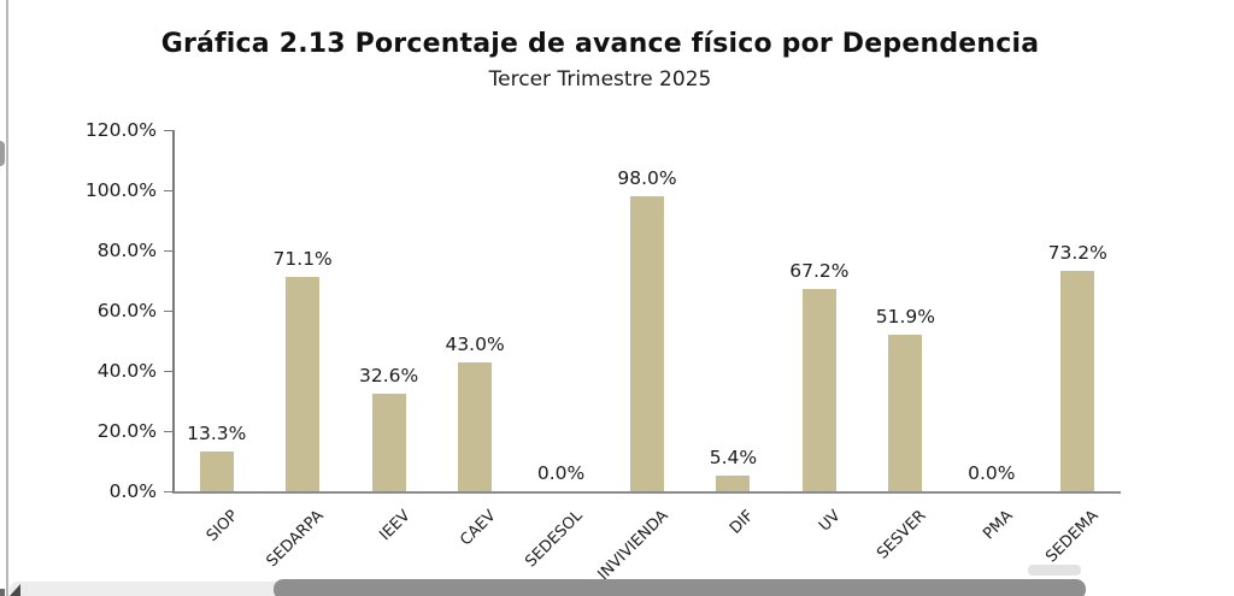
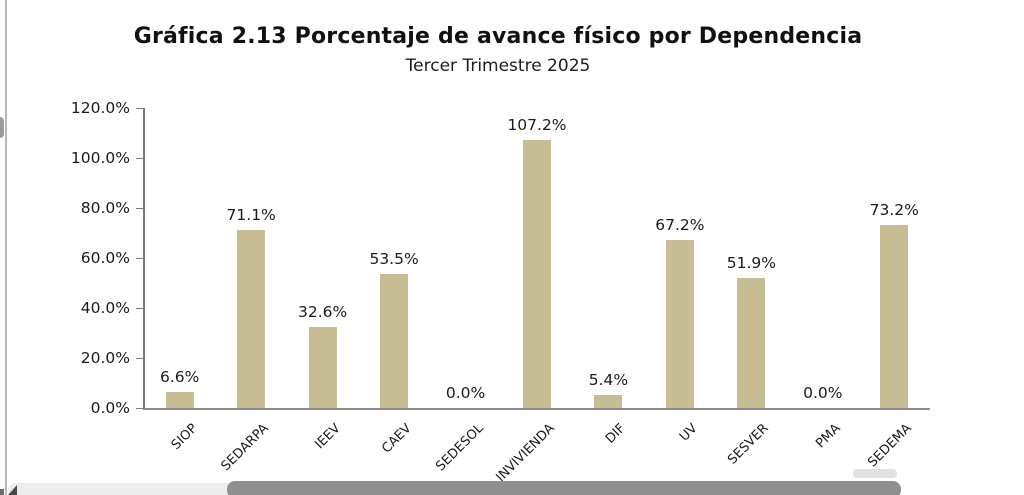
SIOP: 13.3% -> 6.6%
CAEV: 43.0% -> 53.5%
INVIVIENDA: 98.0% -> 107.2%
